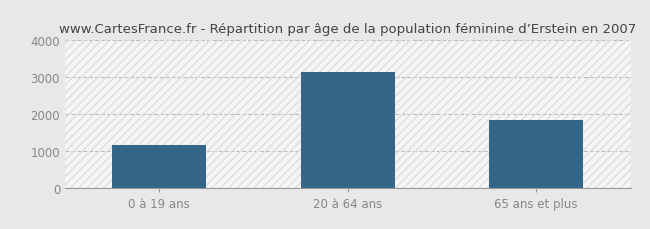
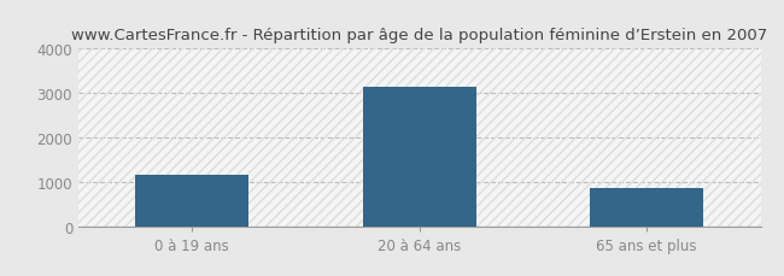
65 ans et plus: 1850 -> 850
